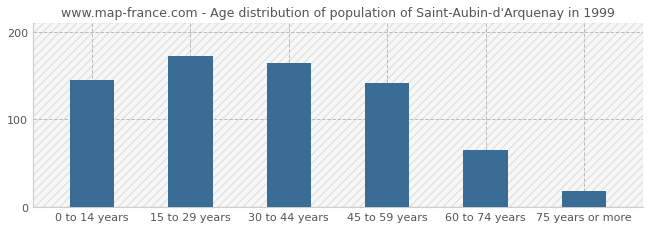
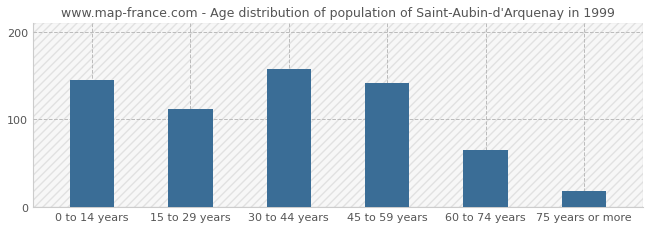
15 to 29 years: 172 -> 112
30 to 44 years: 164 -> 157
